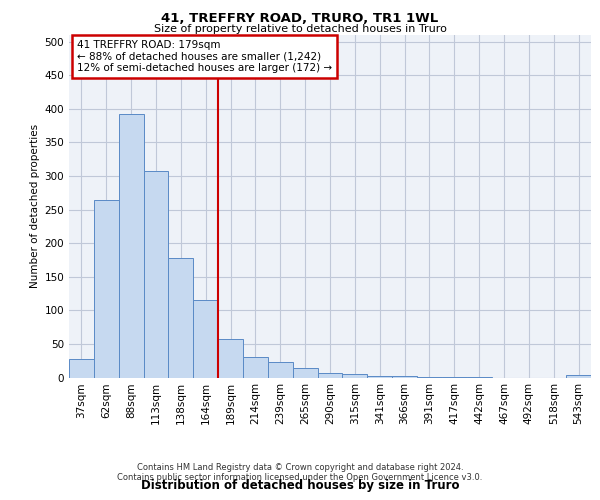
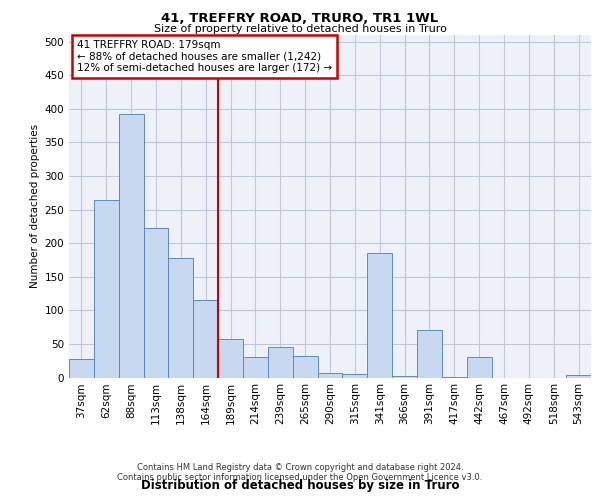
113sqm: 307 -> 222
239sqm: 23 -> 46
265sqm: 14 -> 32
341sqm: 2 -> 186
391sqm: 1 -> 70
442sqm: 1 -> 30
